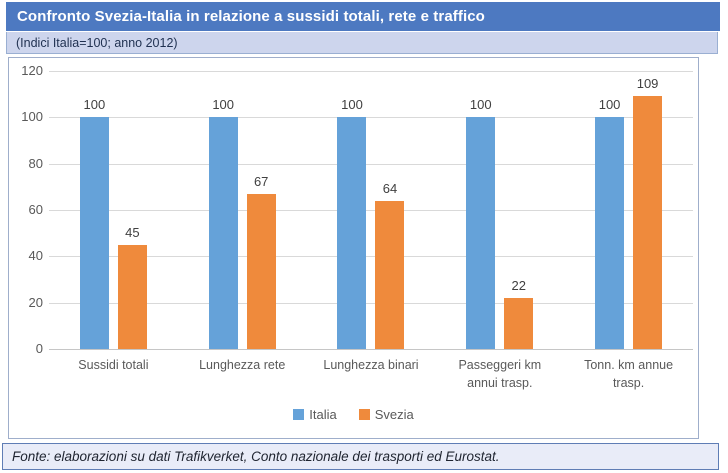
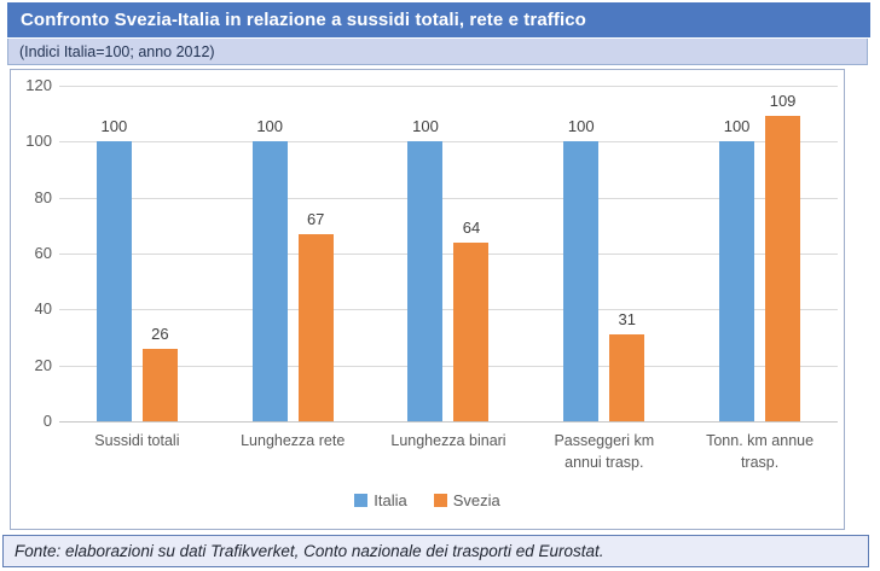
Svezia/Sussidi totali: 45 -> 26
Svezia/Passeggeri km annui trasp.: 22 -> 31
